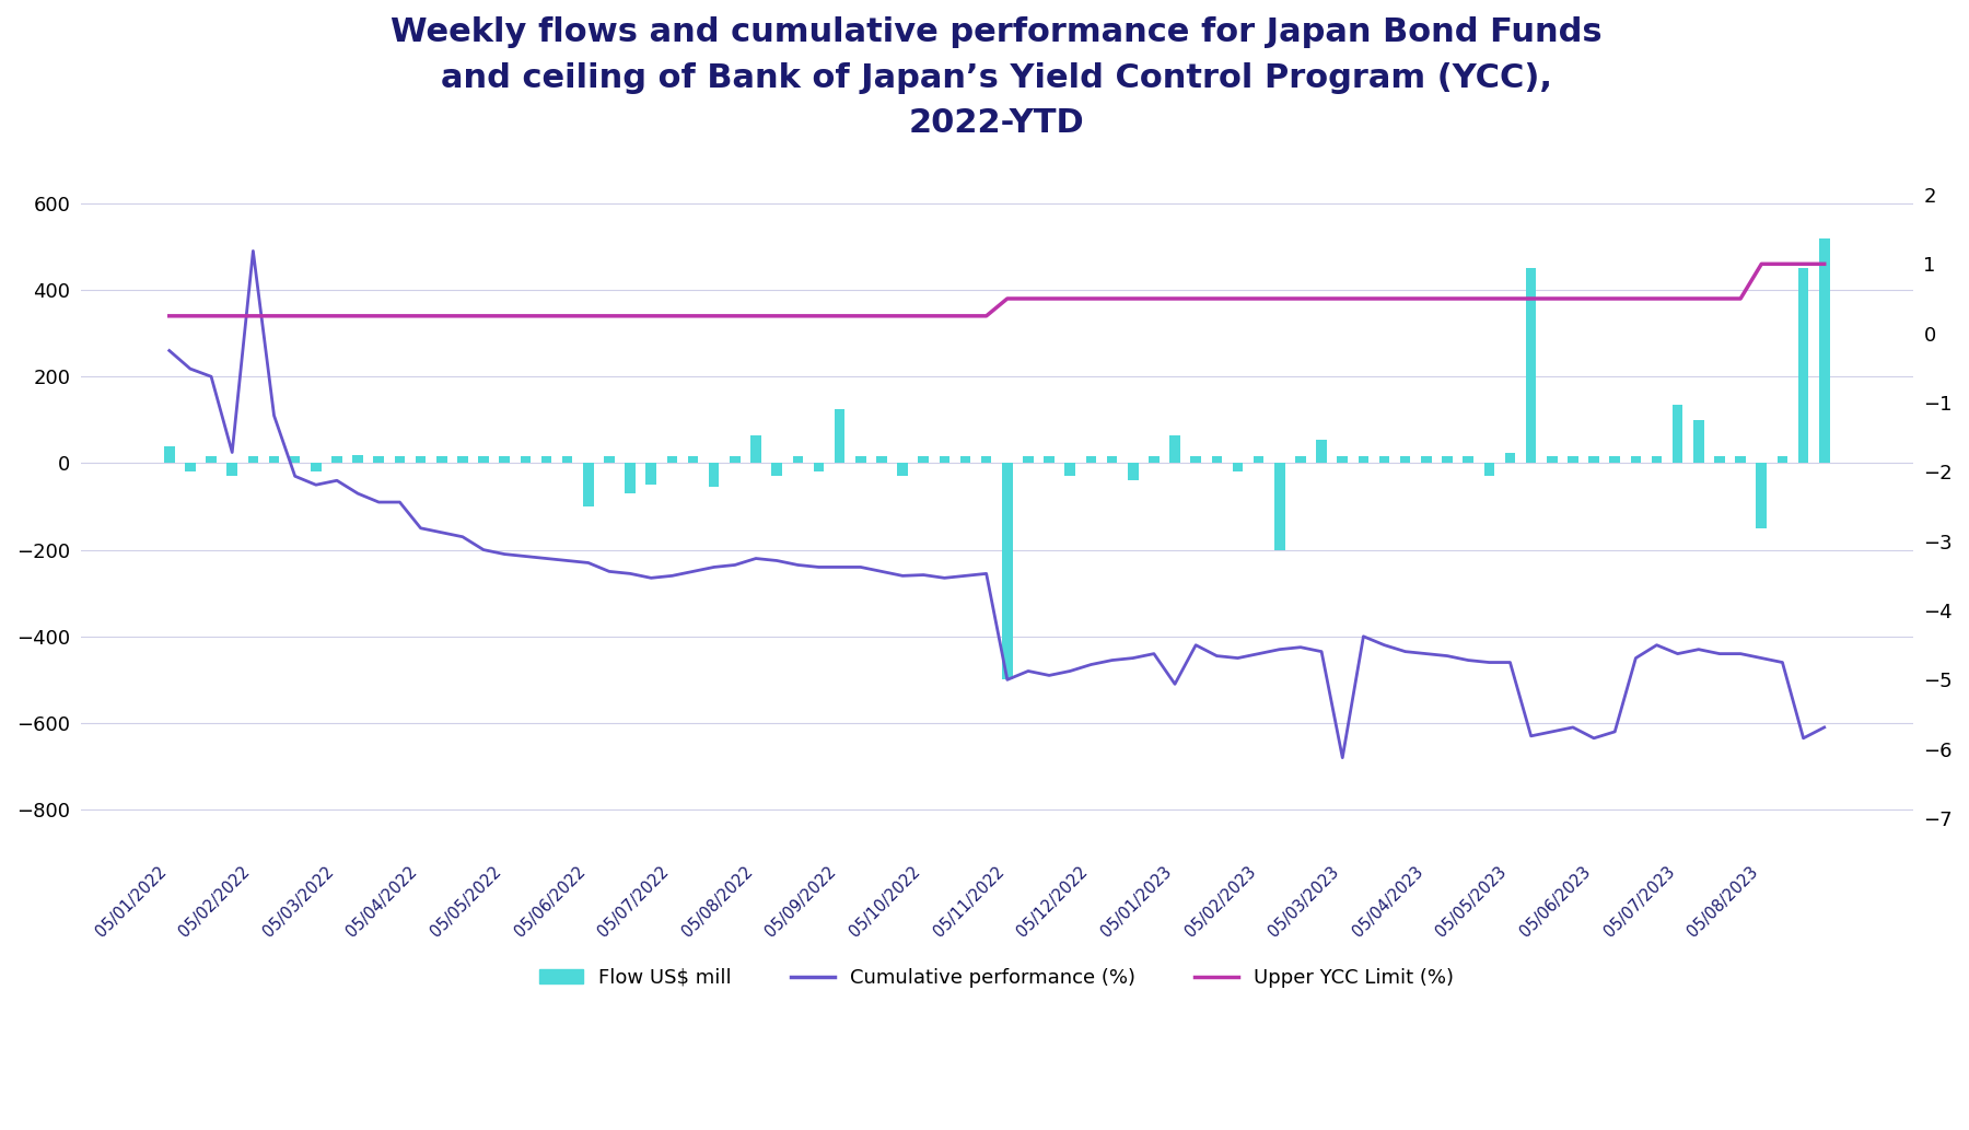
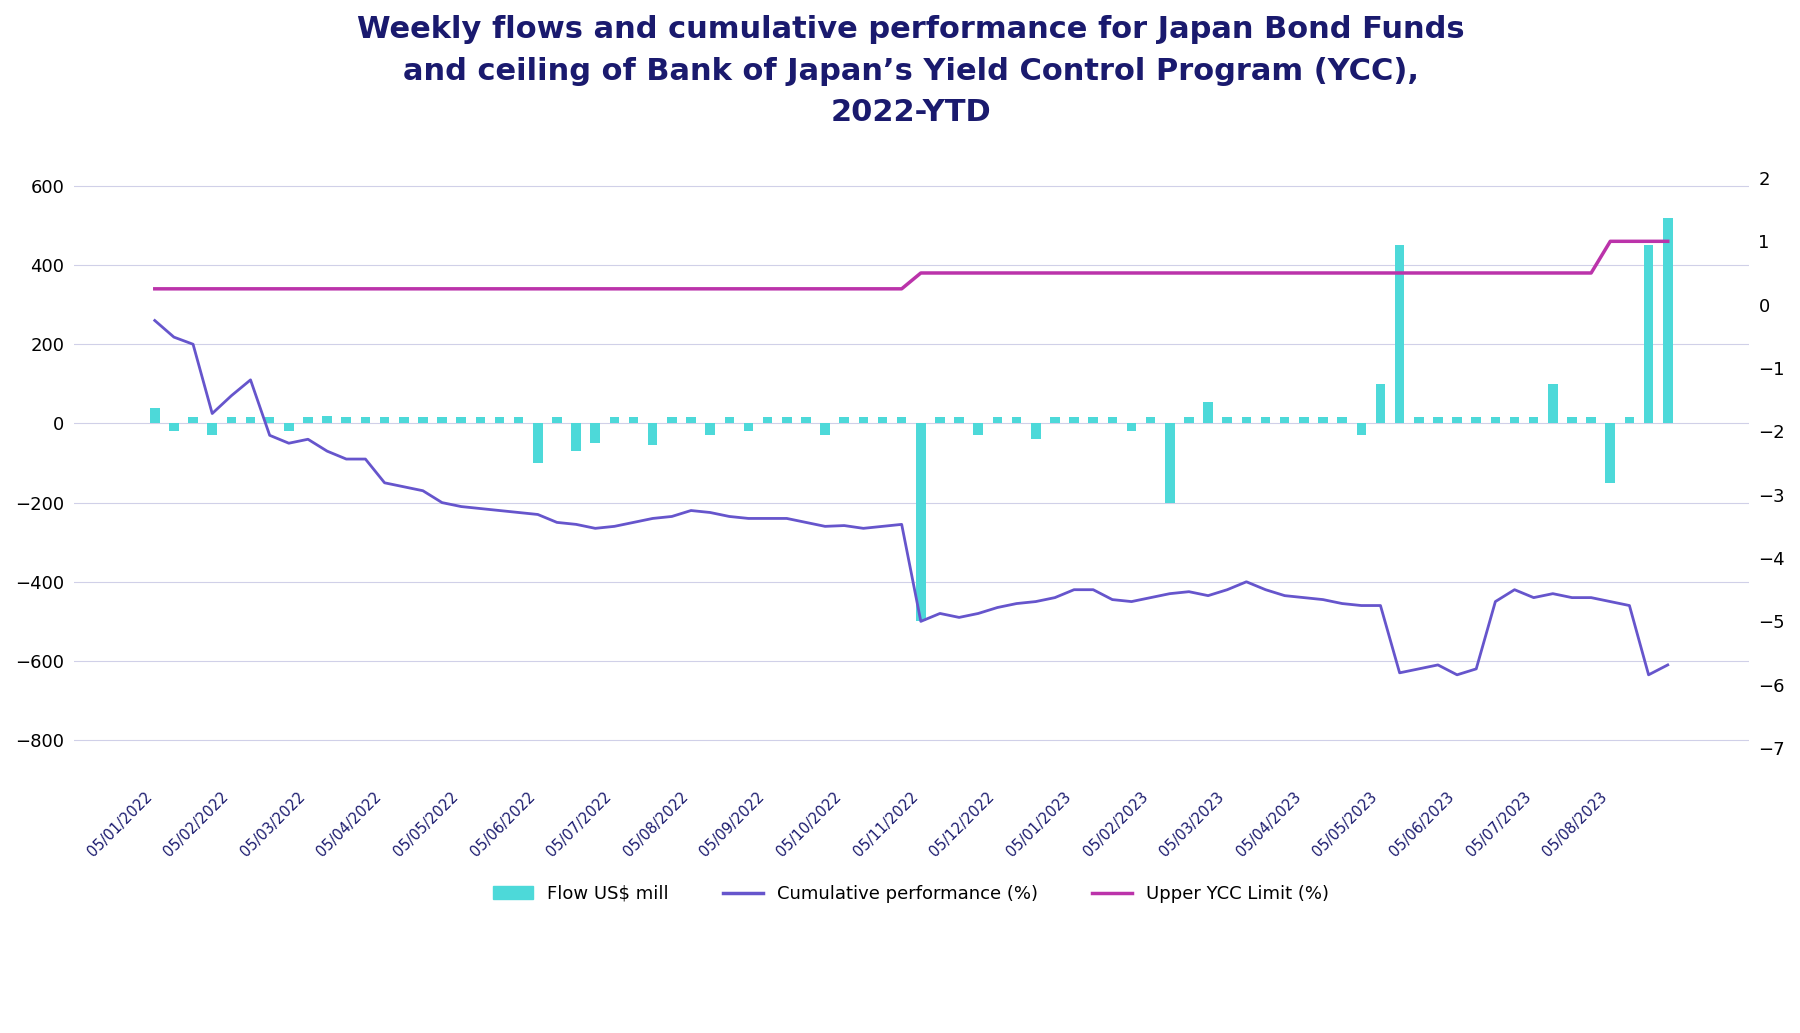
Cumulative performance (%)/05/02/2022: 490 -> 70
Flow US$ mill/05/08/2022: 65 -> 15
Flow US$ mill/05/09/2022: 125 -> 15
Cumulative performance (%)/05/01/2023: -510 -> -420
Flow US$ mill/05/01/2023: 65 -> 15
Cumulative performance (%)/05/03/2023: -680 -> -420
Flow US$ mill/05/05/2023: 25 -> 100
Flow US$ mill/05/07/2023: 135 -> 15
